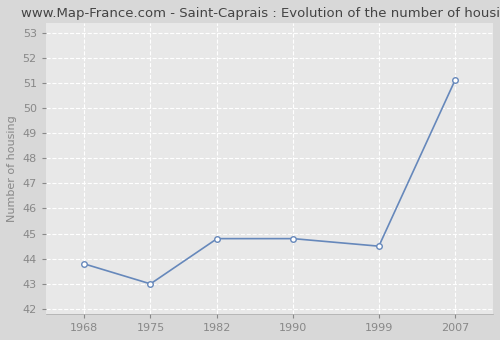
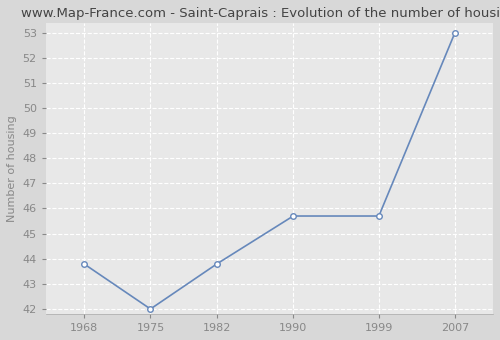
1975: 43.0 -> 42.0
1982: 44.8 -> 43.8
1990: 44.8 -> 45.7
1999: 44.5 -> 45.7
2007: 51.1 -> 53.0
